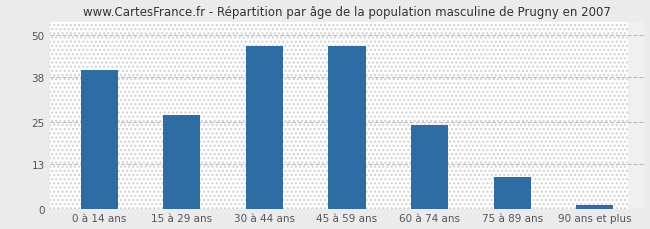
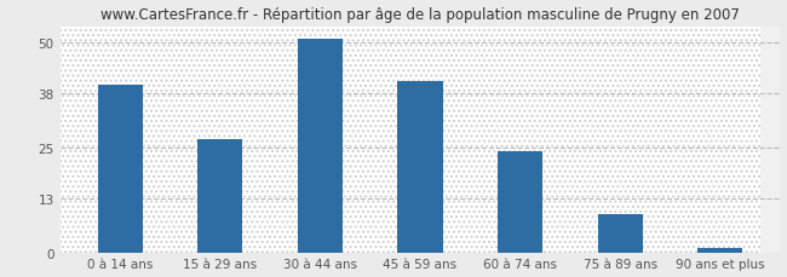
30 à 44 ans: 47 -> 51
45 à 59 ans: 47 -> 41
